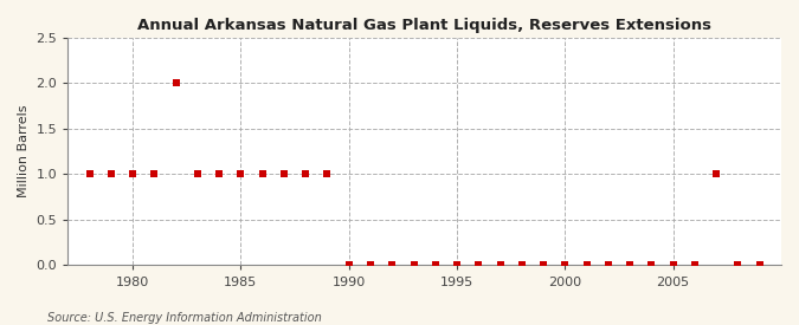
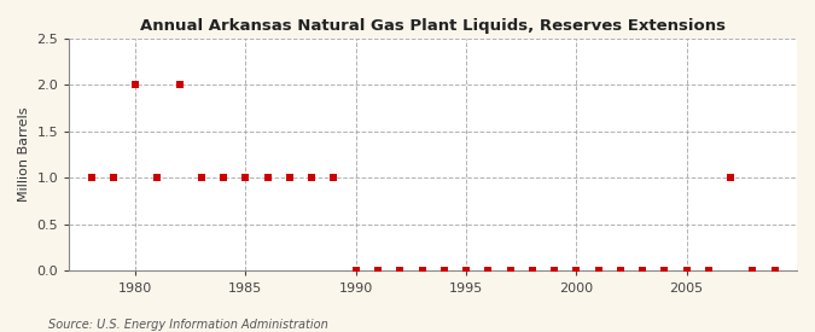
1980: 1 -> 2
